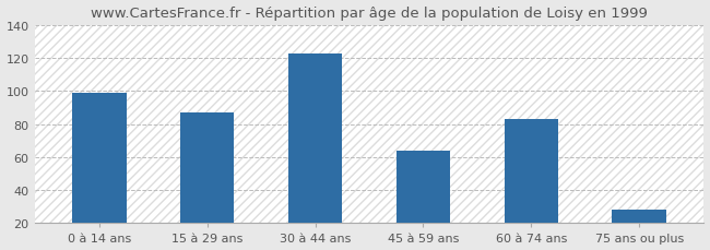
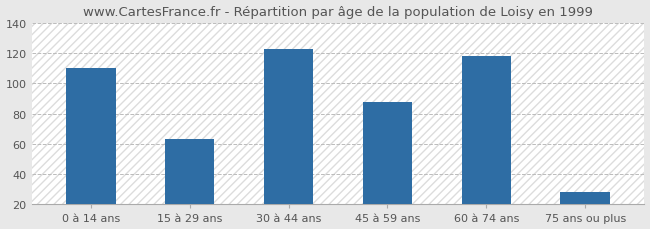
0 à 14 ans: 99 -> 110
15 à 29 ans: 87 -> 63
45 à 59 ans: 64 -> 88
60 à 74 ans: 83 -> 118
